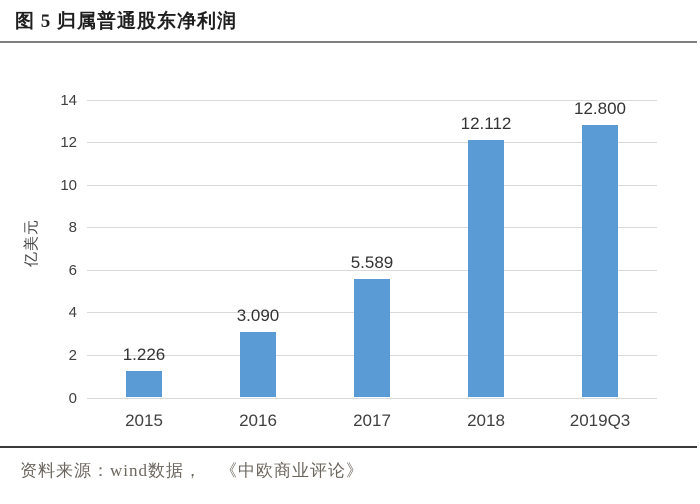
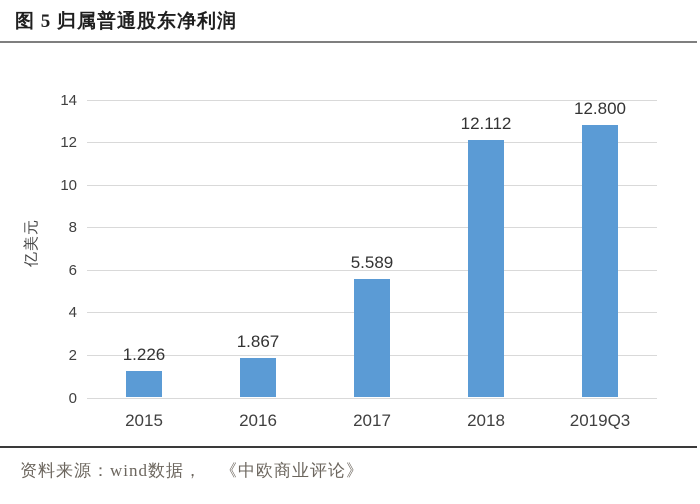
2016: 3.090 -> 1.867
